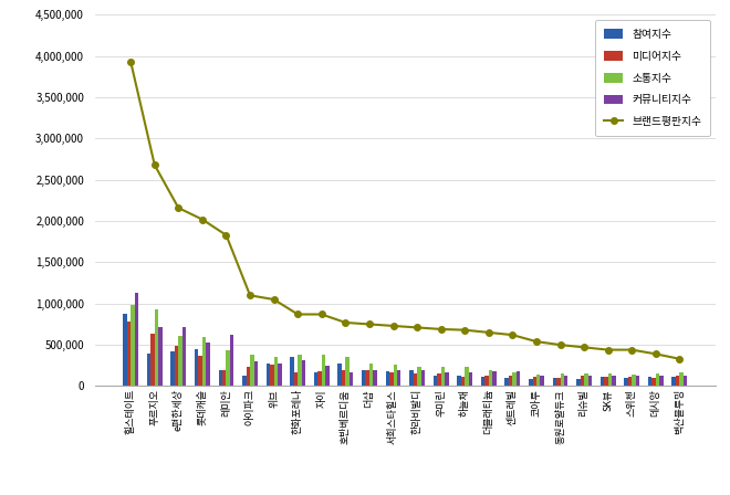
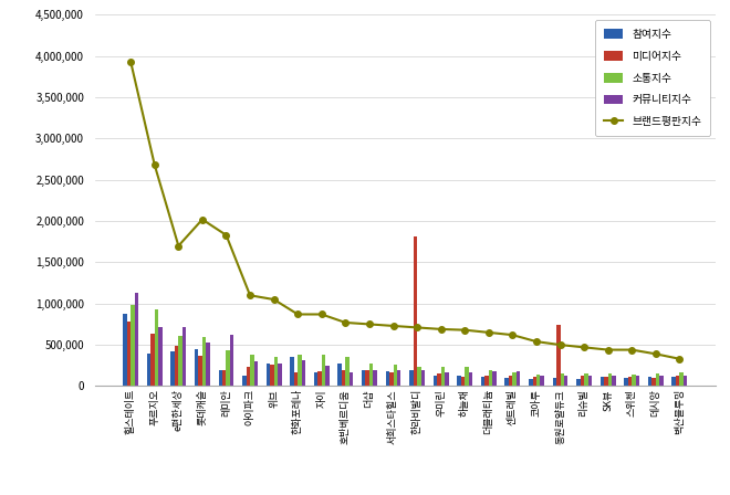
브랜드평판지수/e편한세상: 2,160,000 -> 1,700,000
미디어지수/한라비발디: 150,000 -> 1,820,000
미디어지수/동원로얄듀크: 100,000 -> 740,000
